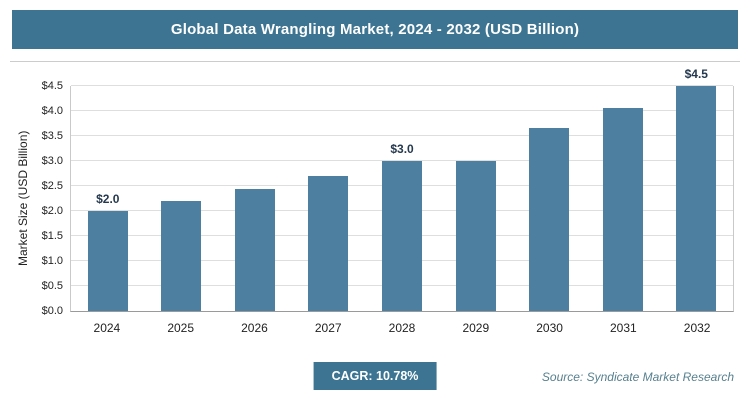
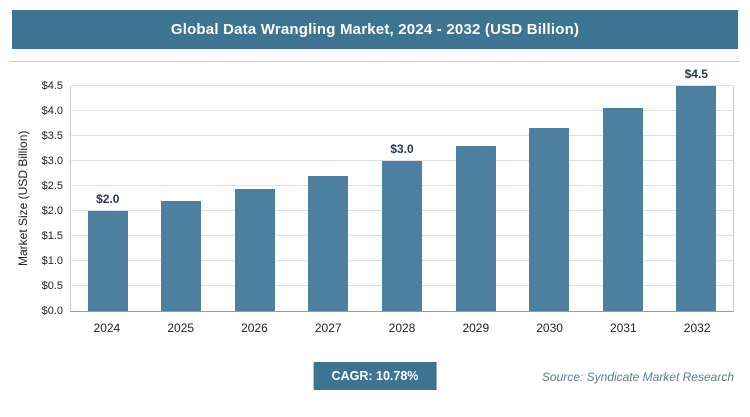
2029: $3.0 -> $3.3
